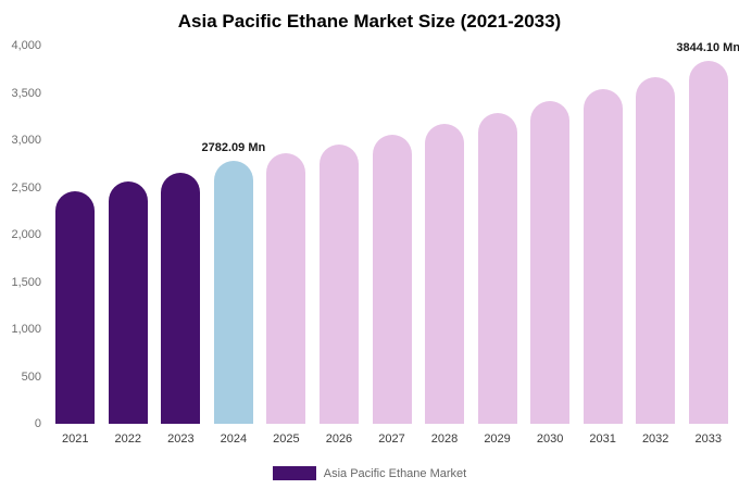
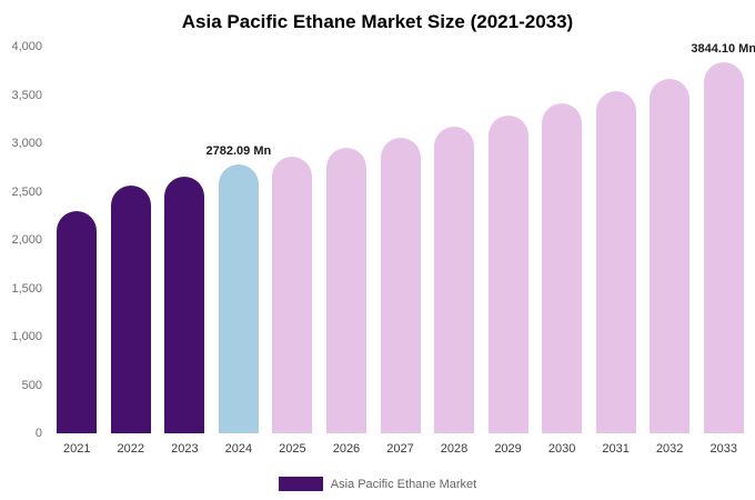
2021: 2500 -> 2300
